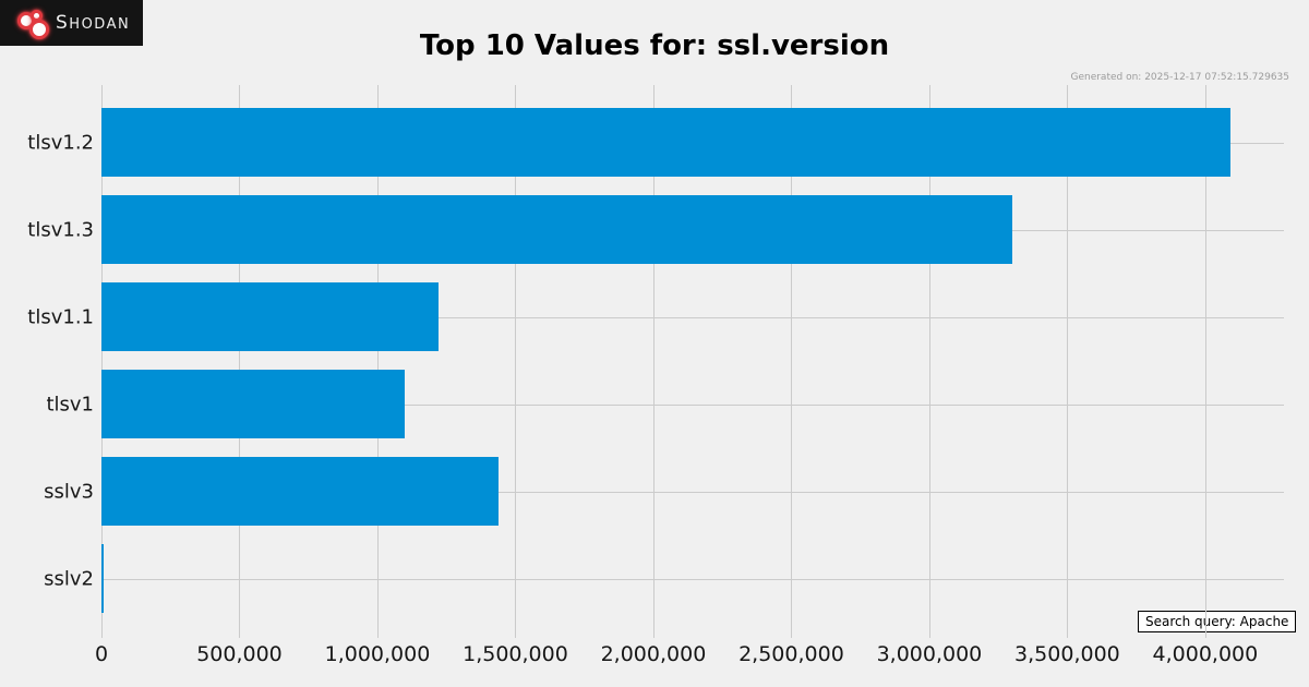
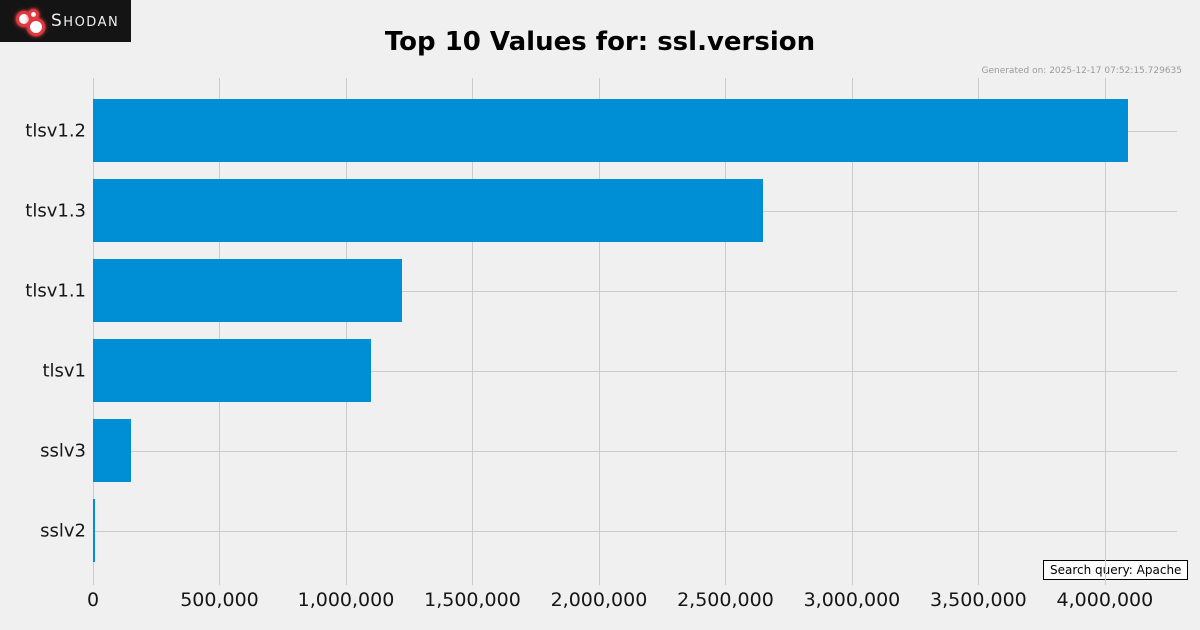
tlsv1.3: 3300000 -> 2650000
sslv3: 1440000 -> 150000
